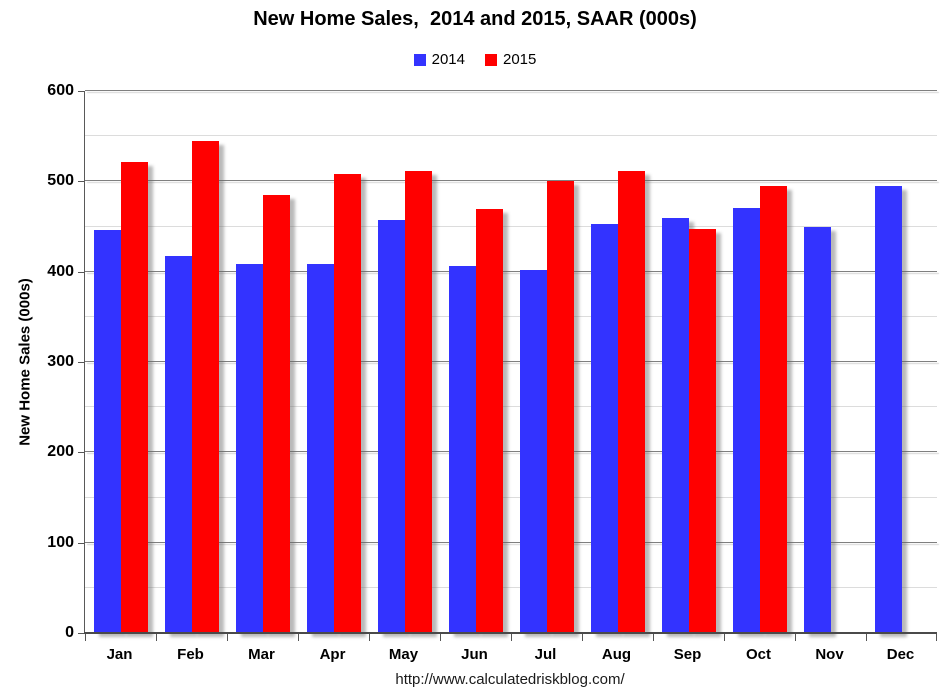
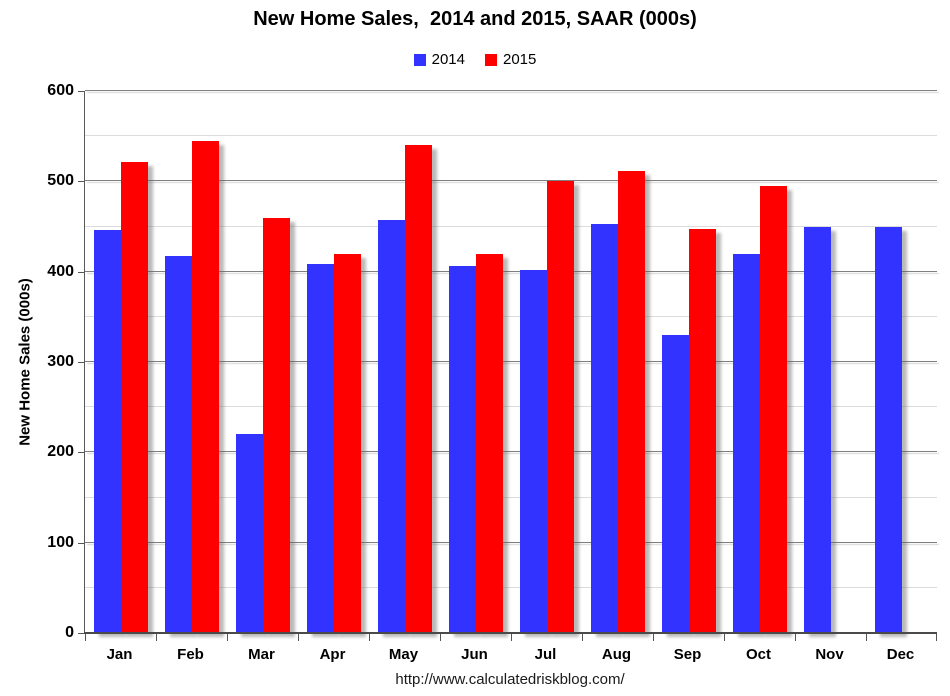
2014/Mar: 410 -> 220
2015/Mar: 480 -> 460
2015/Apr: 510 -> 420
2015/May: 510 -> 540
2015/Jun: 470 -> 420
2014/Sep: 460 -> 330
2014/Oct: 470 -> 420
2014/Dec: 500 -> 450
